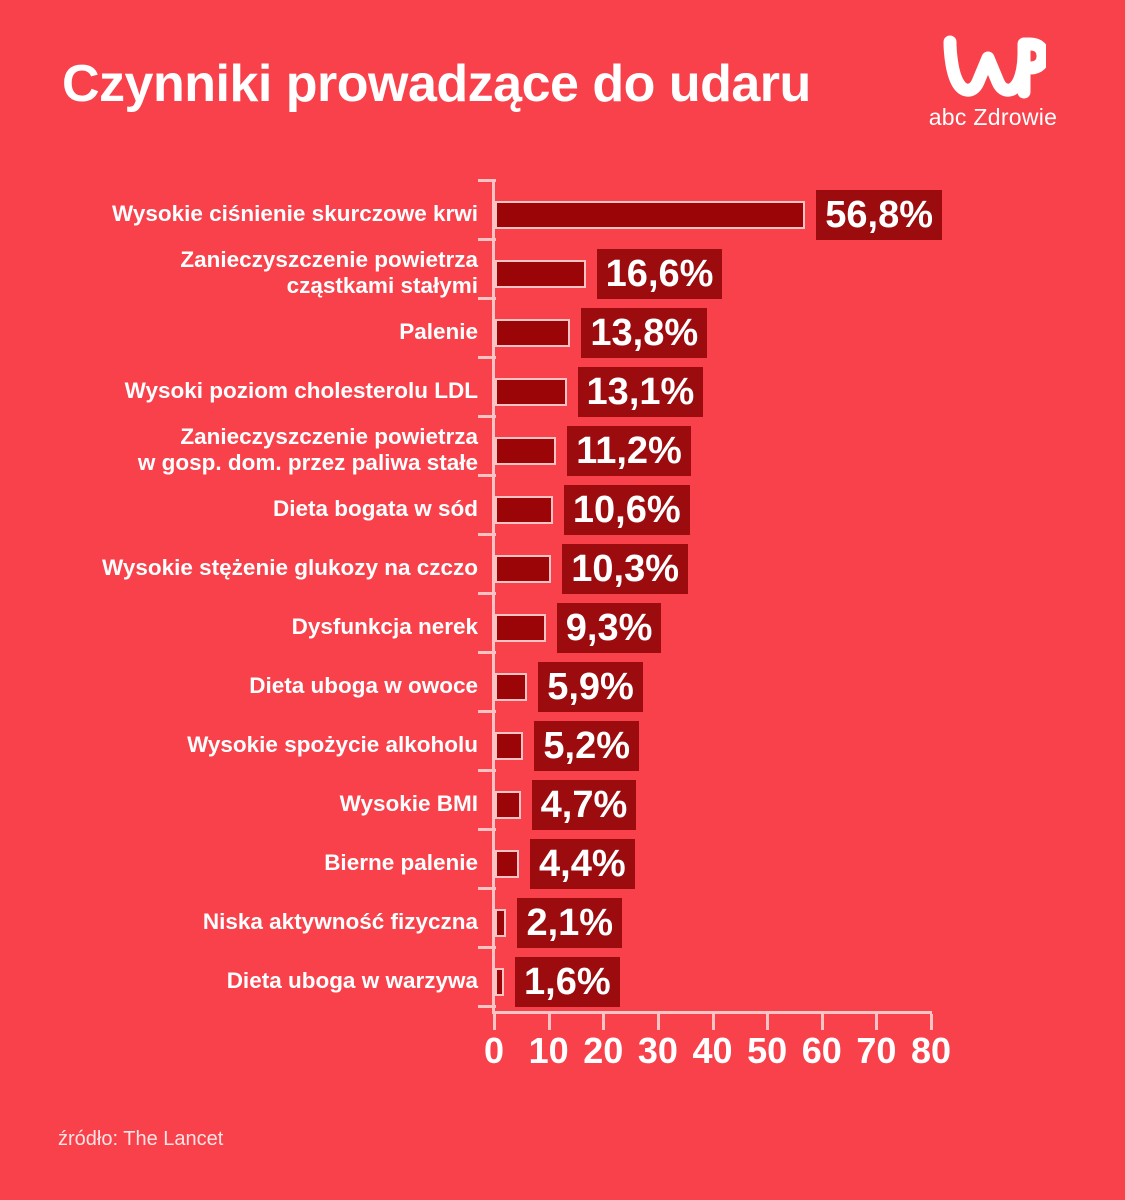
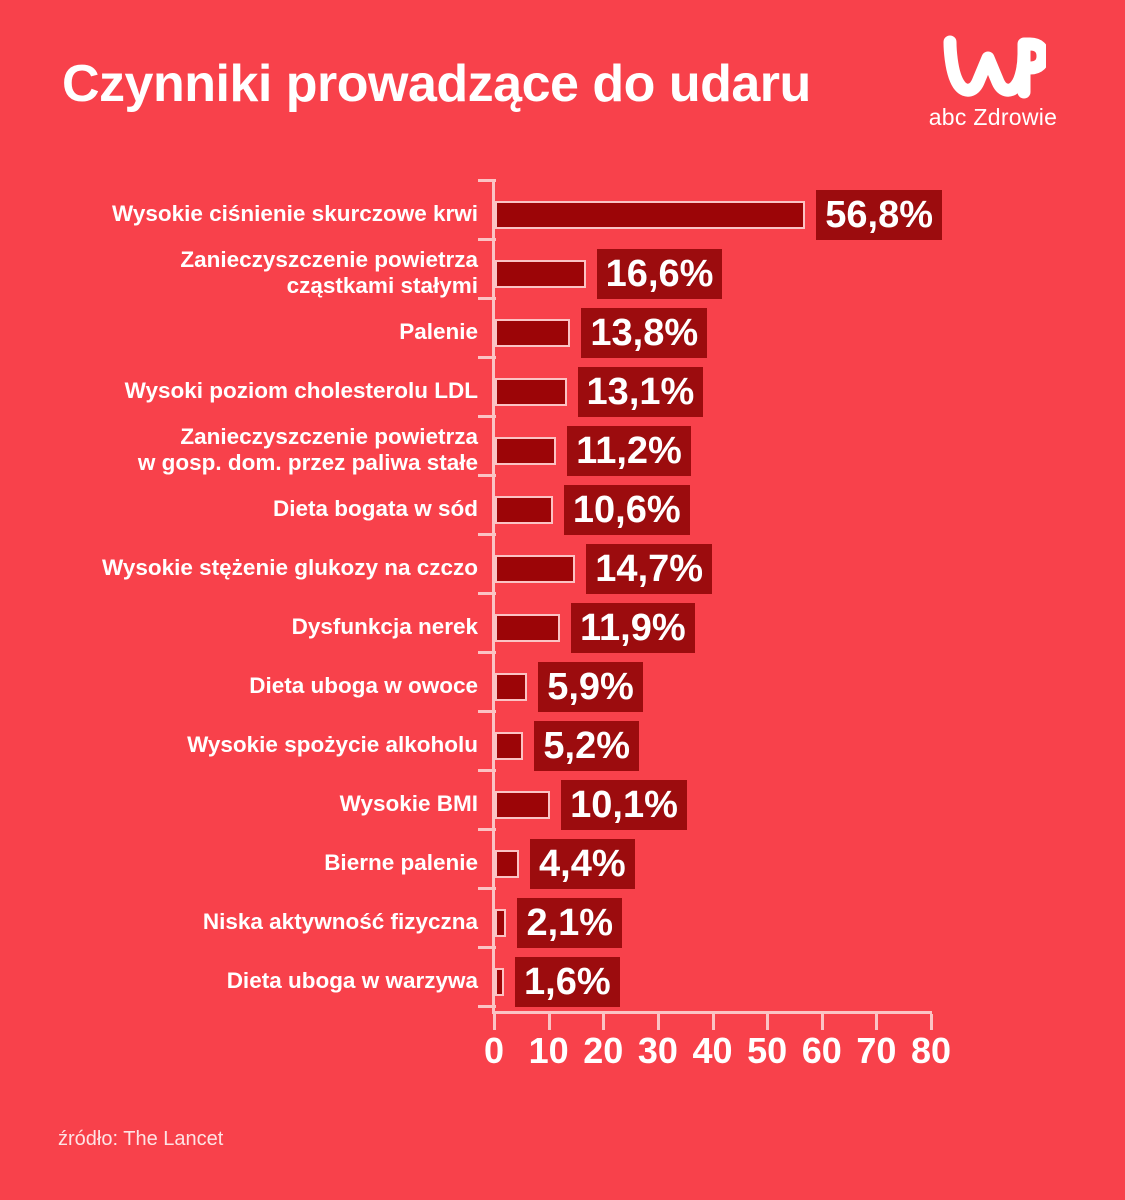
Wysokie stężenie glukozy na czczo: 10,3% -> 14,7%
Dysfunkcja nerek: 9,3% -> 11,9%
Wysokie BMI: 4,7% -> 10,1%
